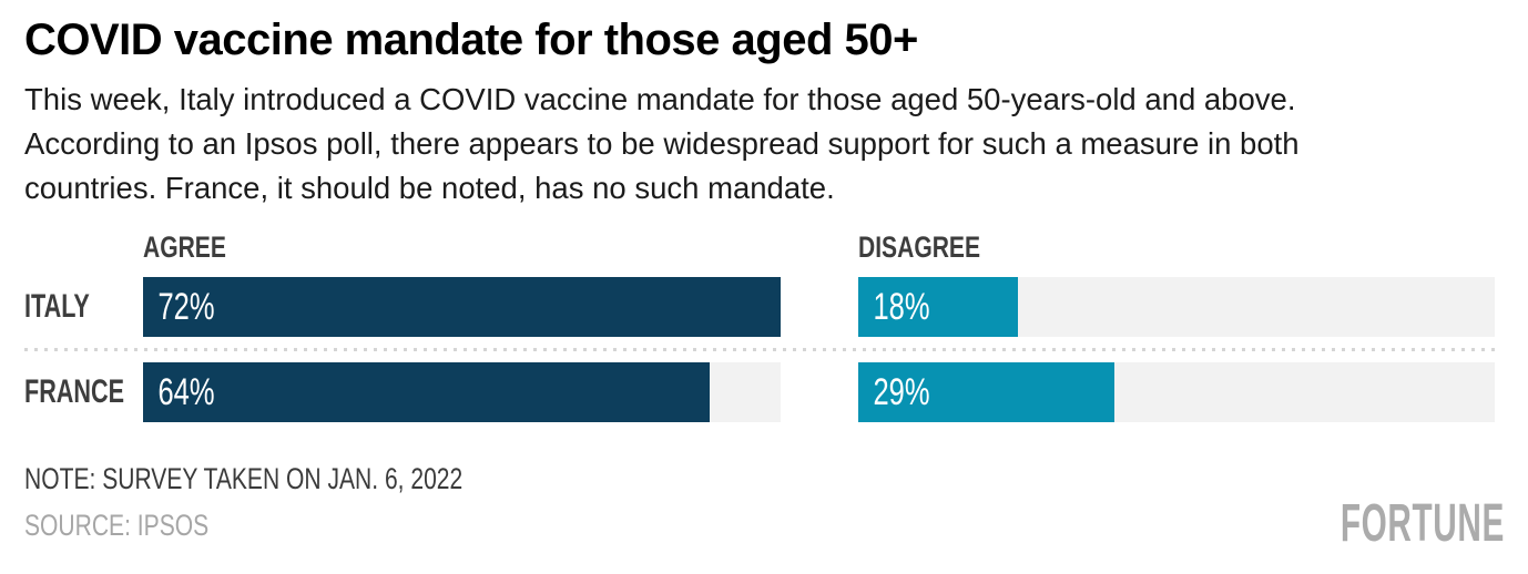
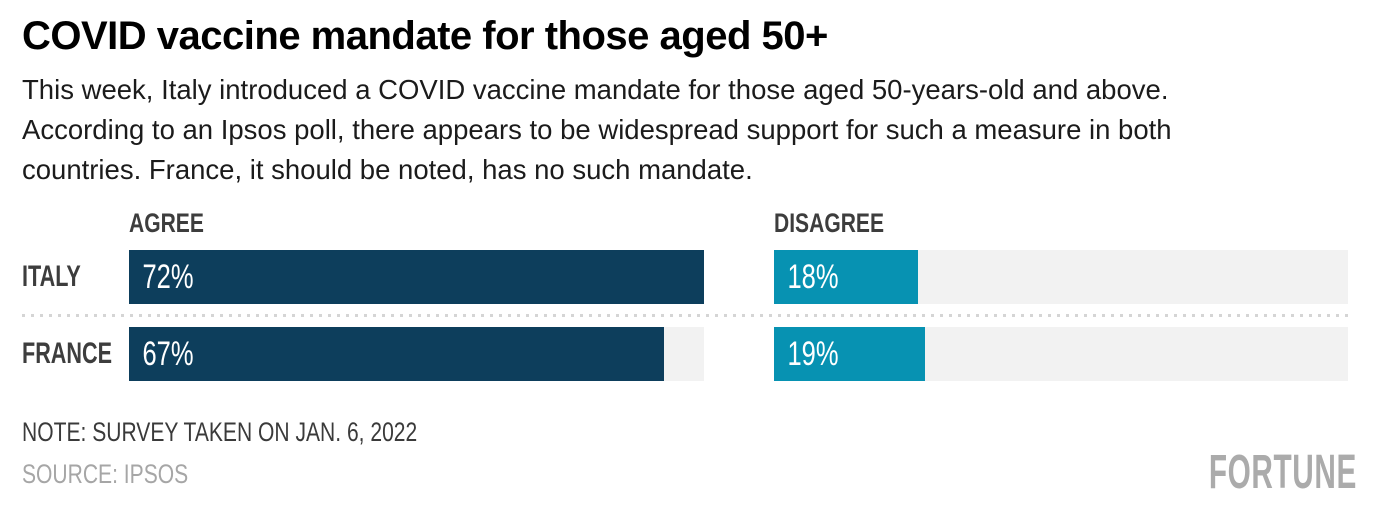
AGREE/FRANCE: 64% -> 67%
DISAGREE/FRANCE: 29% -> 19%
